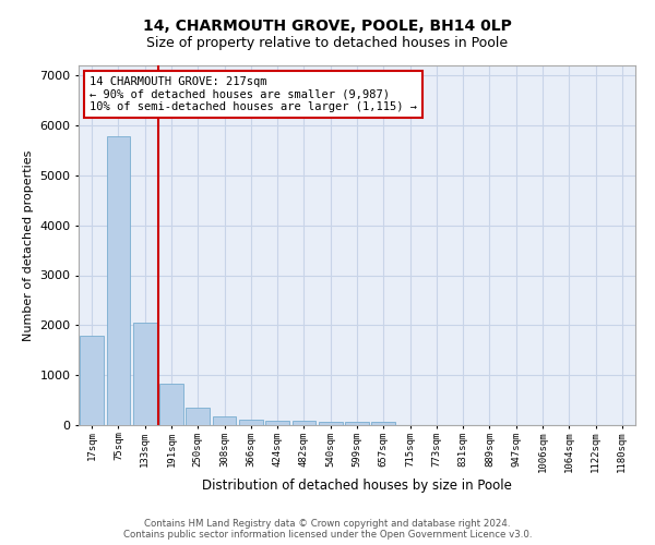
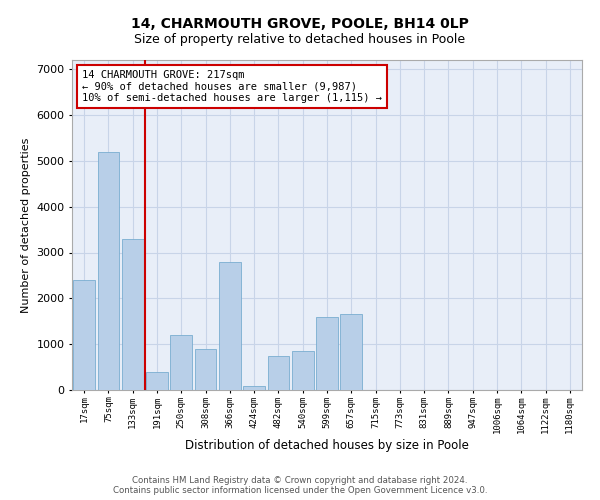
17sqm: 1780 -> 2400
75sqm: 5780 -> 5200
133sqm: 2060 -> 3300
191sqm: 820 -> 400
250sqm: 340 -> 1200
308sqm: 180 -> 900
366sqm: 110 -> 2800
482sqm: 80 -> 750
540sqm: 70 -> 850
599sqm: 60 -> 1600
657sqm: 60 -> 1650
